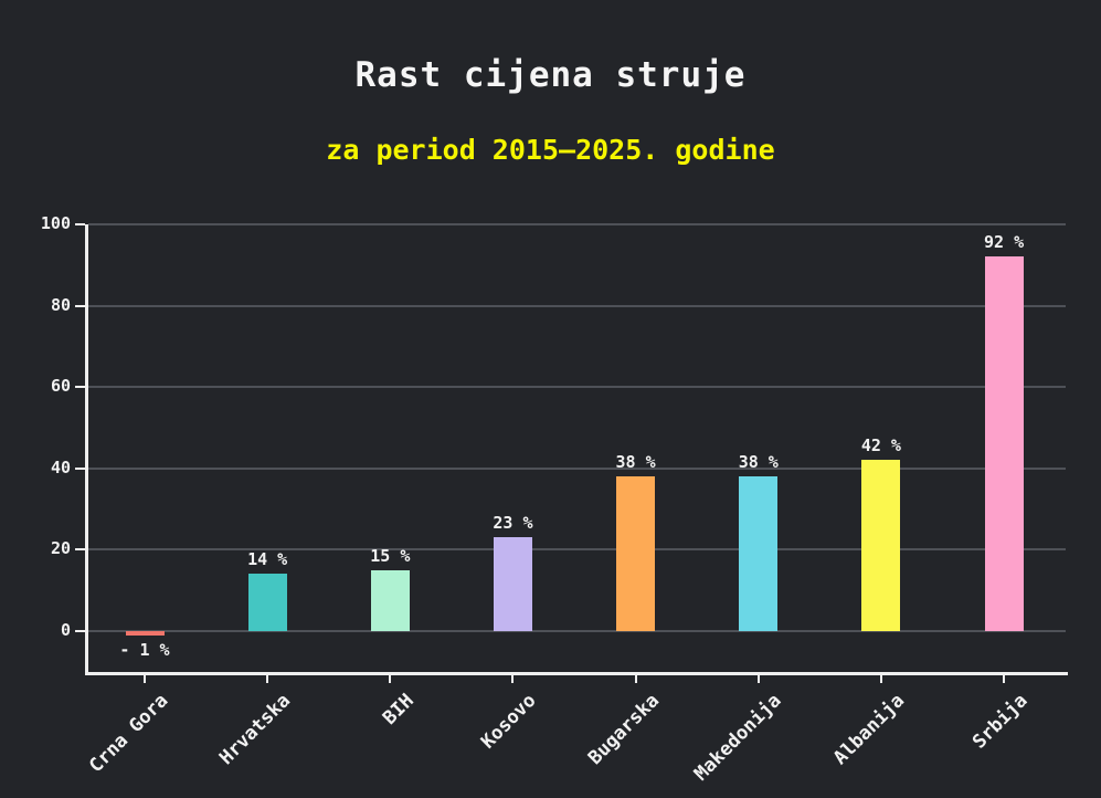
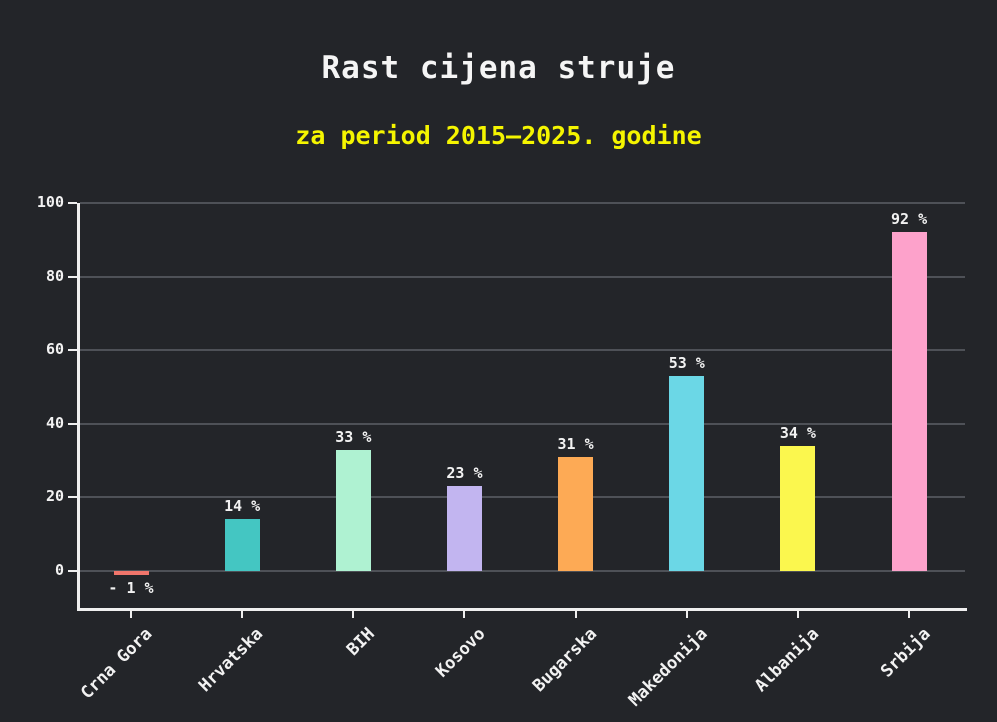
BIH: 15 -> 33
Bugarska: 38 -> 31
Makedonija: 38 -> 53
Albanija: 42 -> 34
